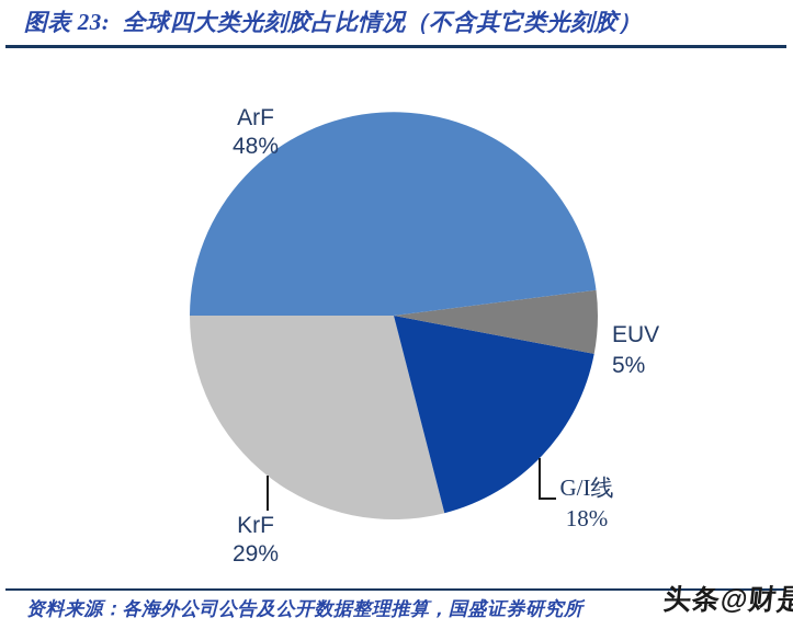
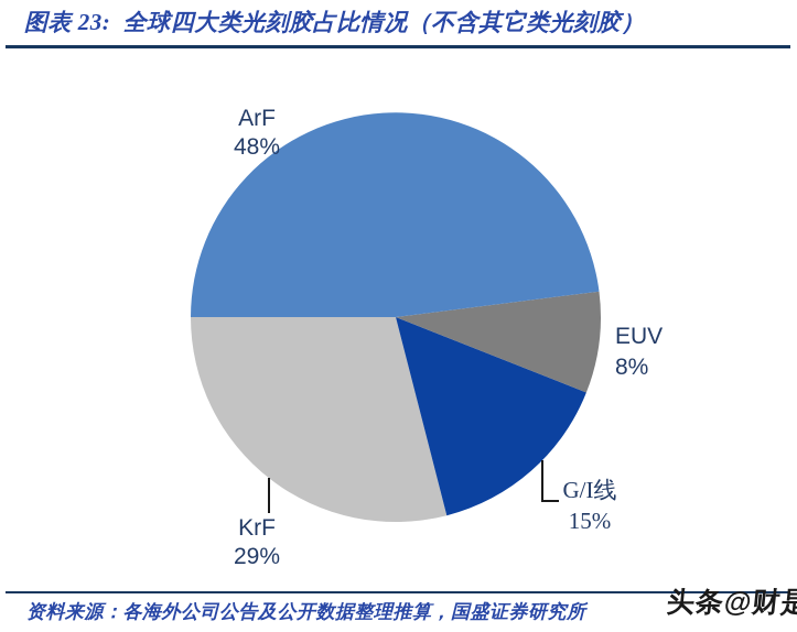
EUV: 5% -> 8%
G/I线: 18% -> 15%
